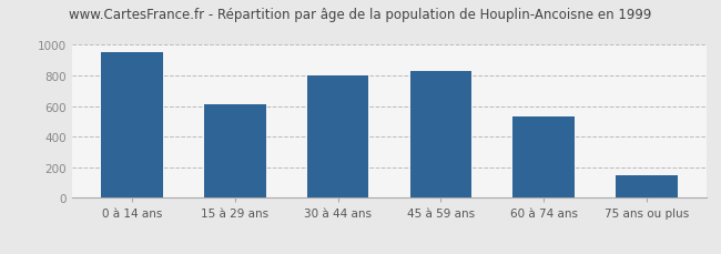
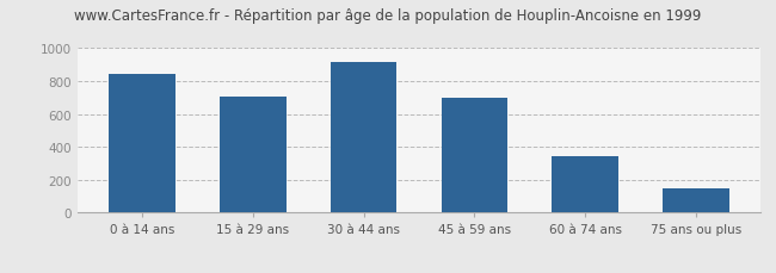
0 à 14 ans: 950 -> 840
15 à 29 ans: 610 -> 700
30 à 44 ans: 800 -> 920
45 à 59 ans: 830 -> 700
60 à 74 ans: 530 -> 340
